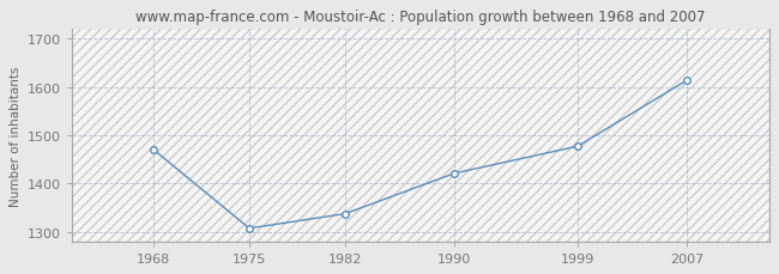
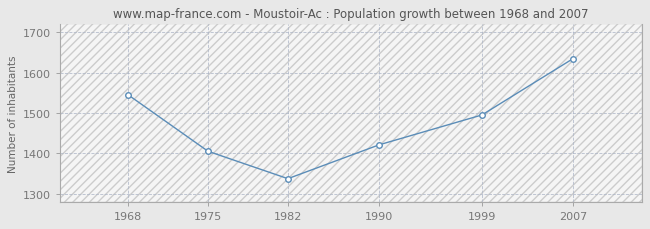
1968: 1470 -> 1545
1975: 1307 -> 1405
1999: 1477 -> 1495
2007: 1614 -> 1635
